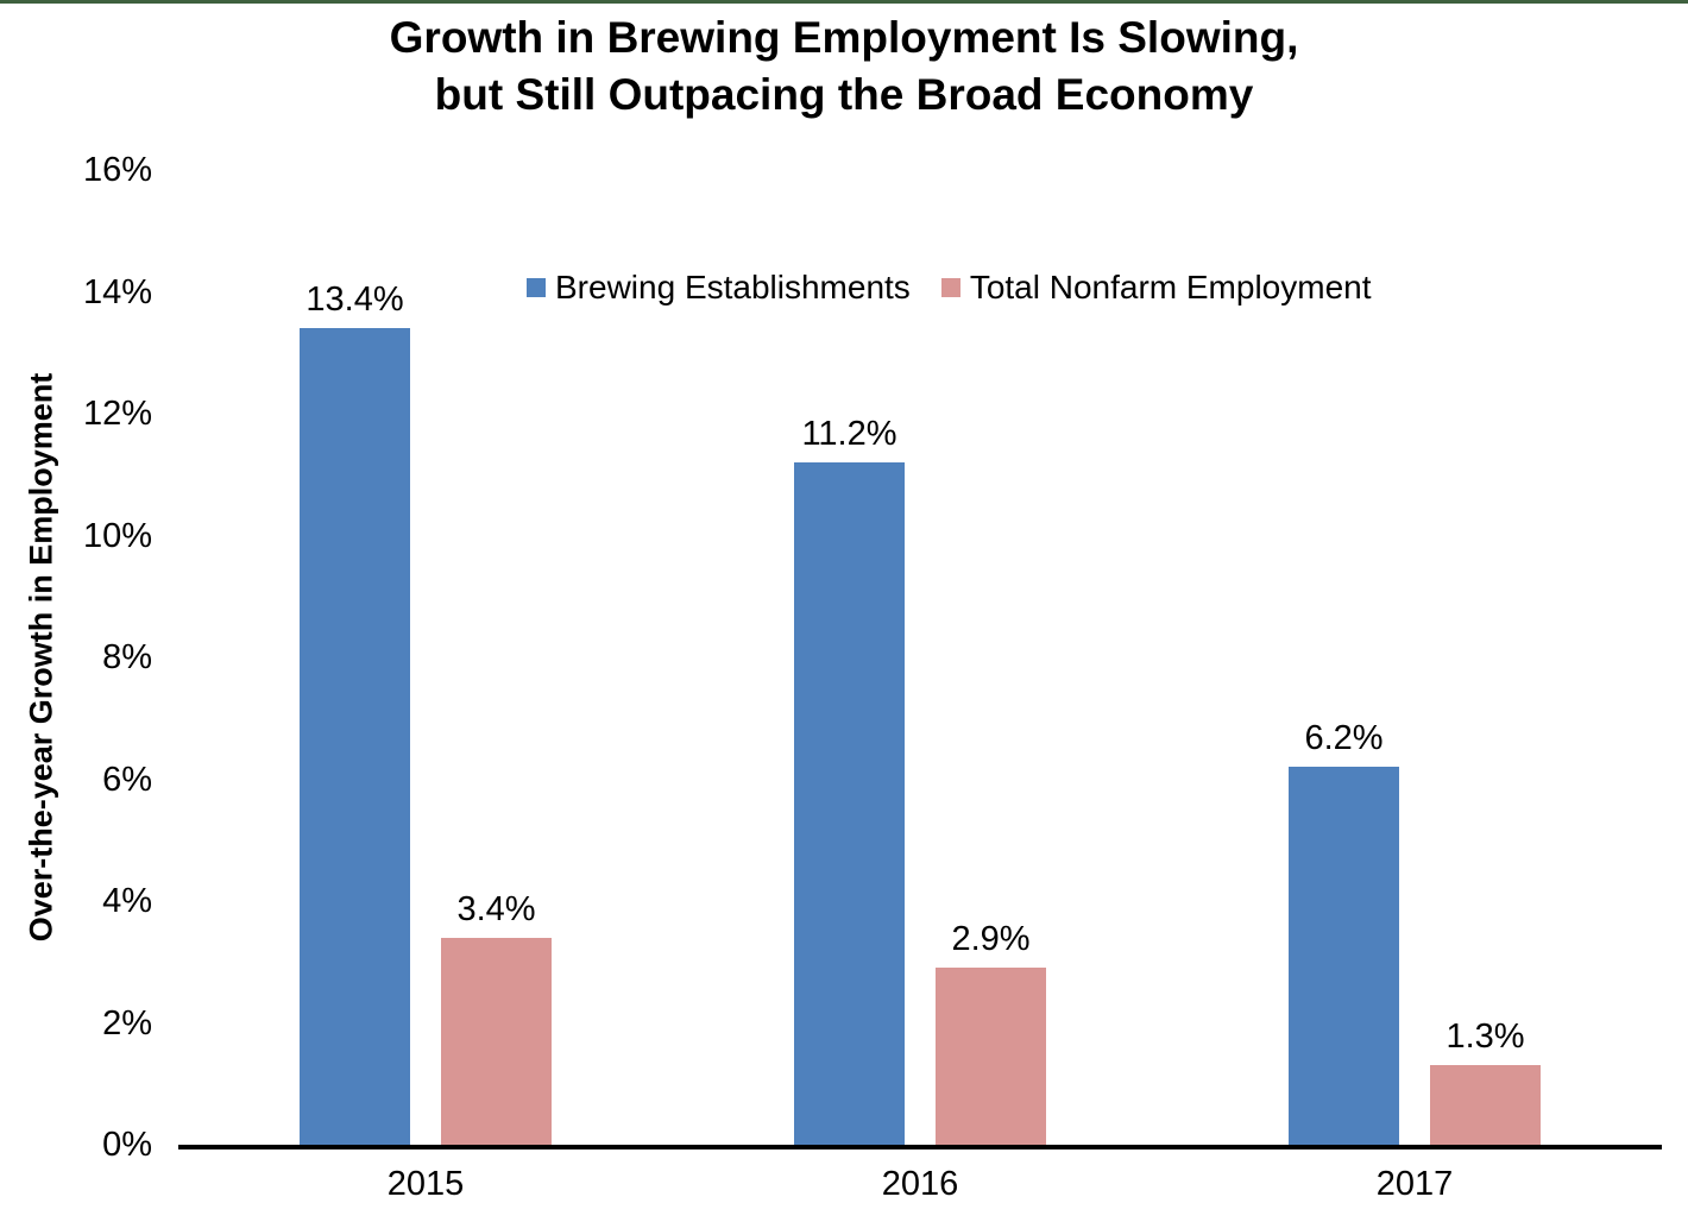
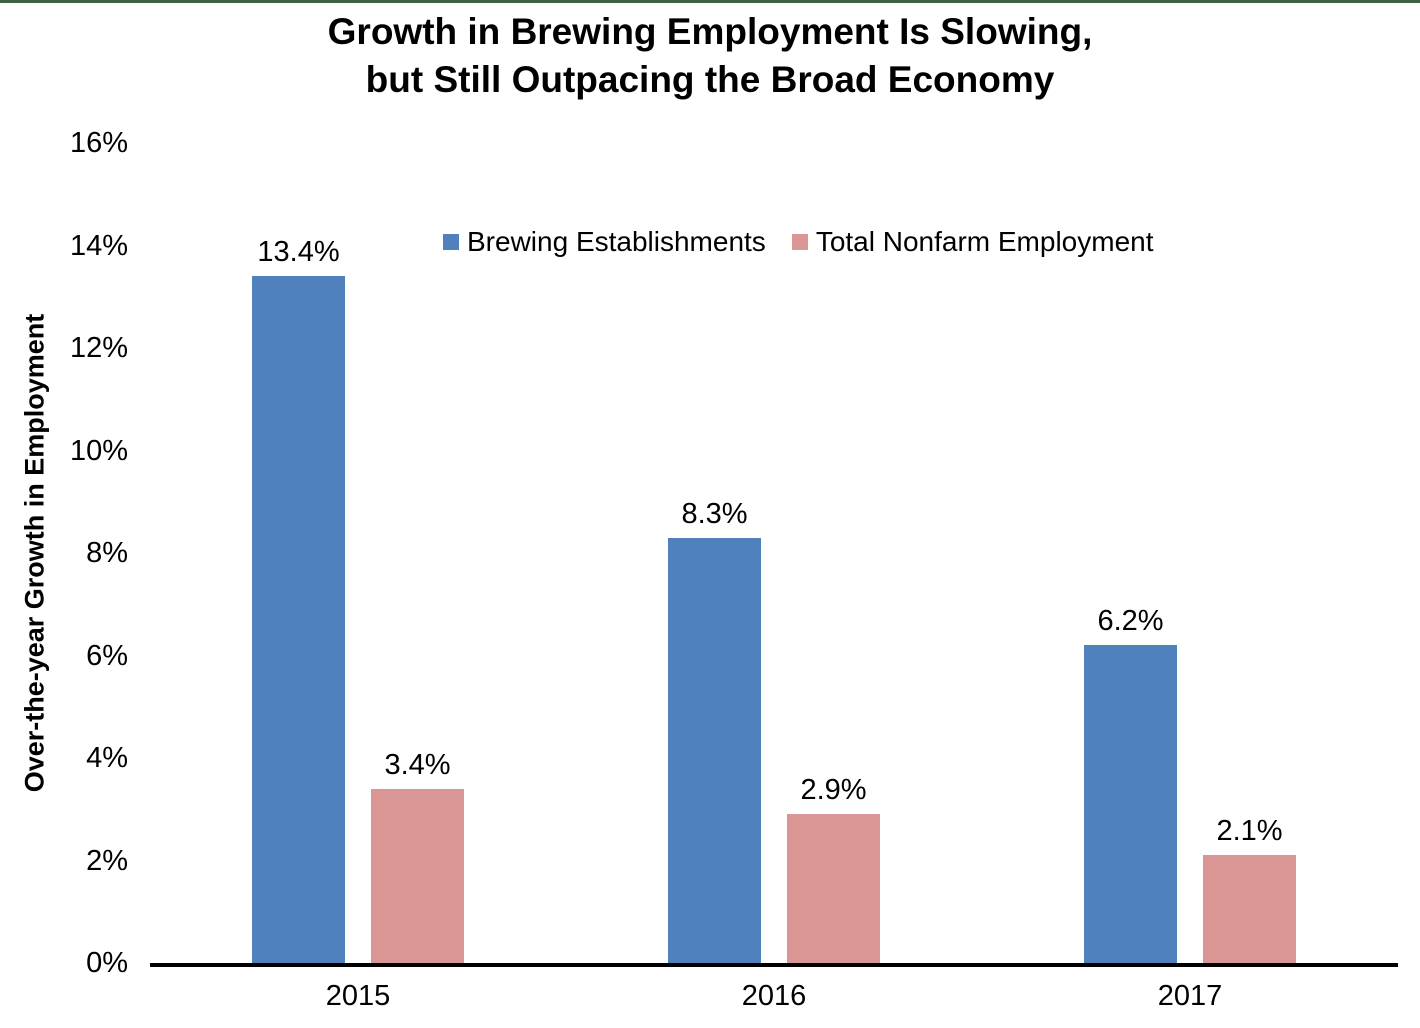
Brewing Establishments/2016: 11.2% -> 8.3%
Total Nonfarm Employment/2017: 1.3% -> 2.1%
